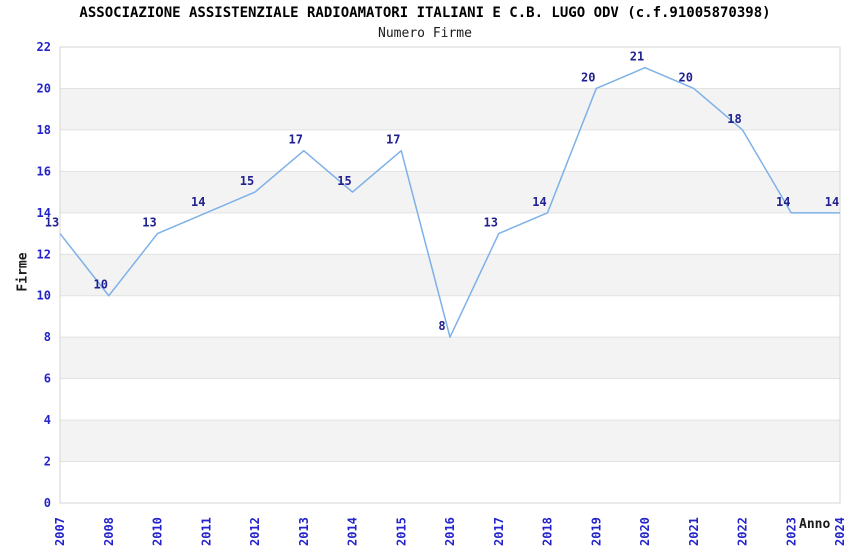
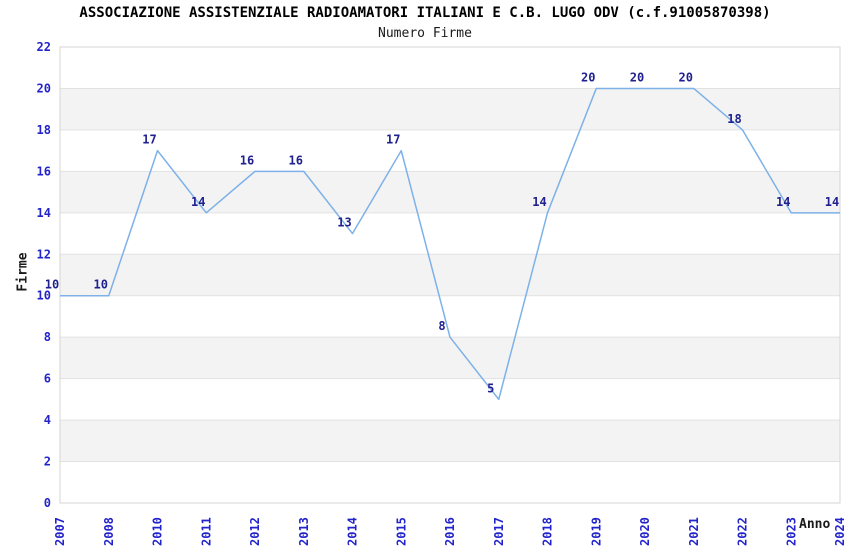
2007: 13 -> 10
2010: 13 -> 17
2012: 15 -> 16
2013: 17 -> 16
2014: 15 -> 13
2017: 13 -> 5
2020: 21 -> 20
